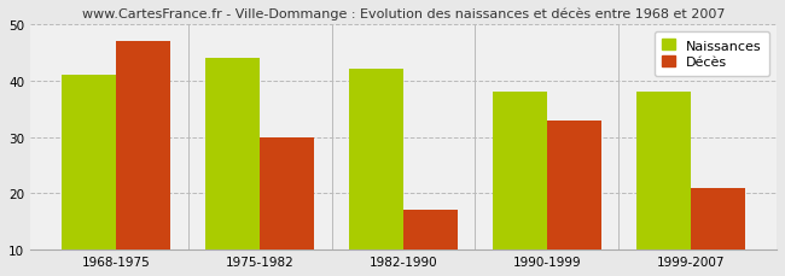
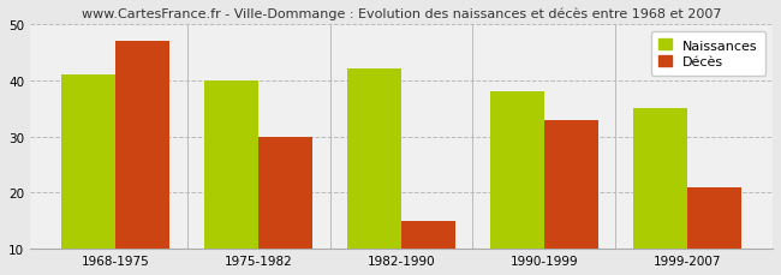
Naissances/1975-1982: 44 -> 40
Décès/1982-1990: 17 -> 15
Naissances/1999-2007: 38 -> 35
